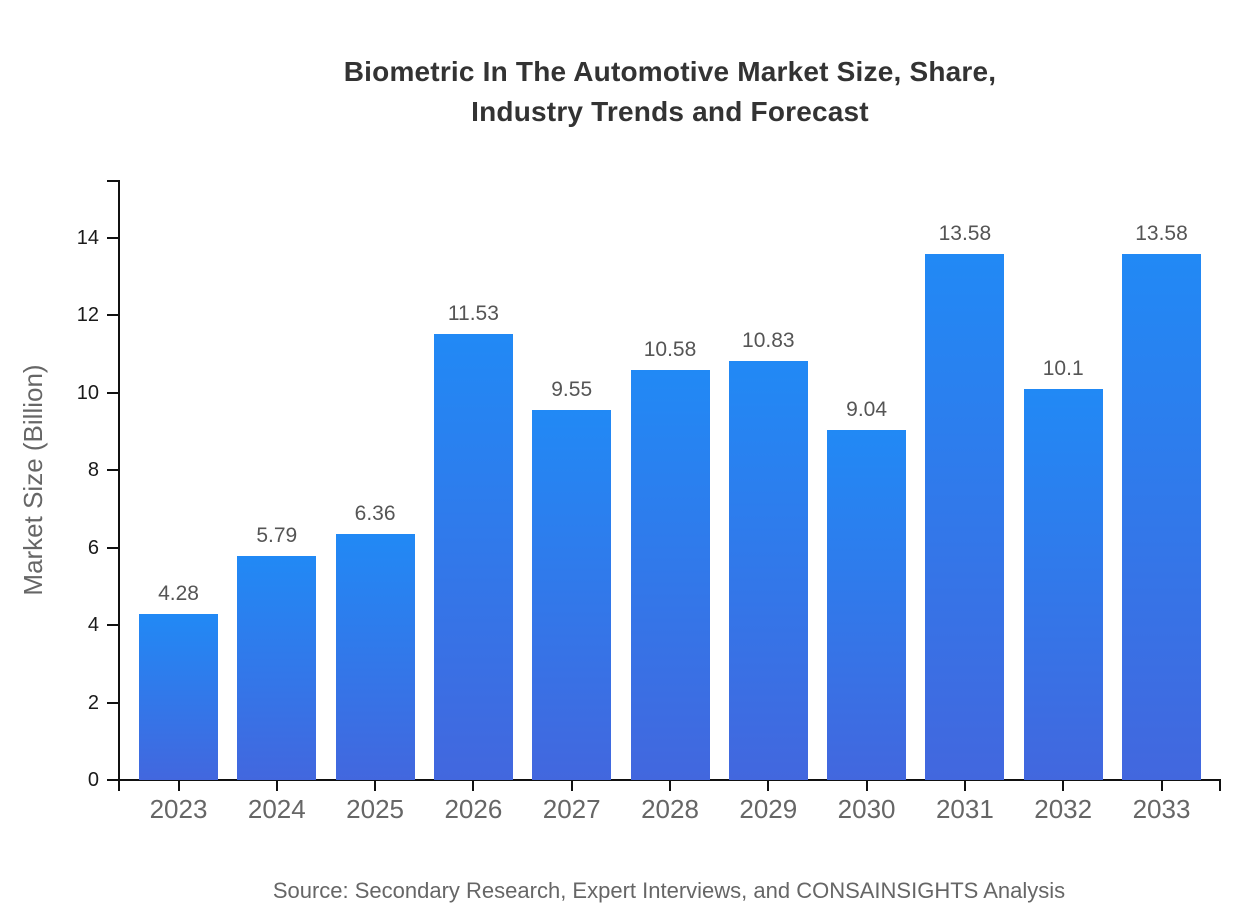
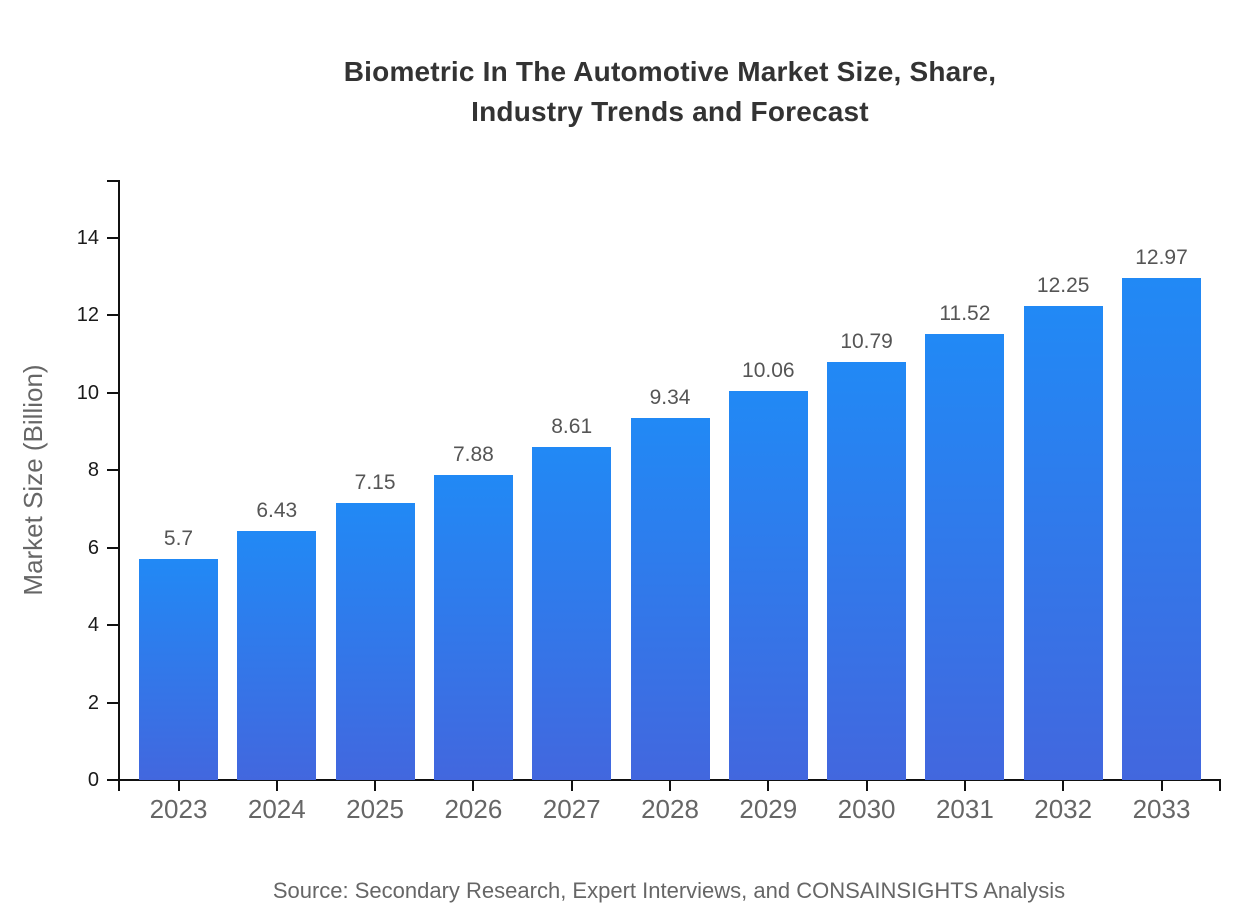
2023: 4.28 -> 5.7
2024: 5.79 -> 6.43
2025: 6.36 -> 7.15
2026: 11.53 -> 7.88
2027: 9.55 -> 8.61
2028: 10.58 -> 9.34
2029: 10.83 -> 10.06
2030: 9.04 -> 10.79
2031: 13.58 -> 11.52
2032: 10.1 -> 12.25
2033: 13.58 -> 12.97
